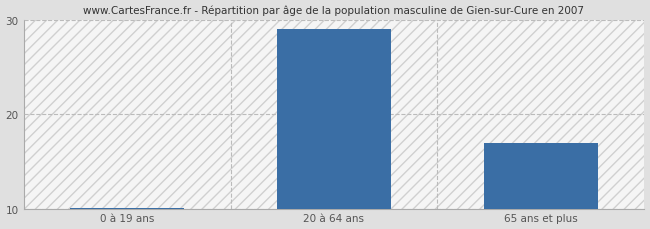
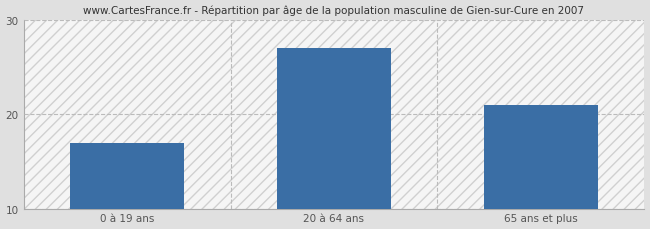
0 à 19 ans: 10.1 -> 17.0
20 à 64 ans: 29.0 -> 27.0
65 ans et plus: 17.0 -> 21.0
